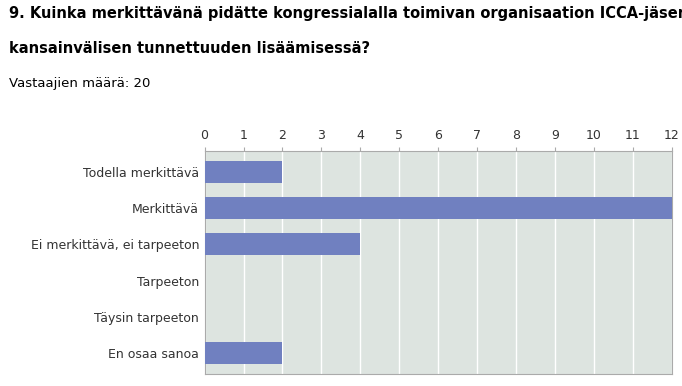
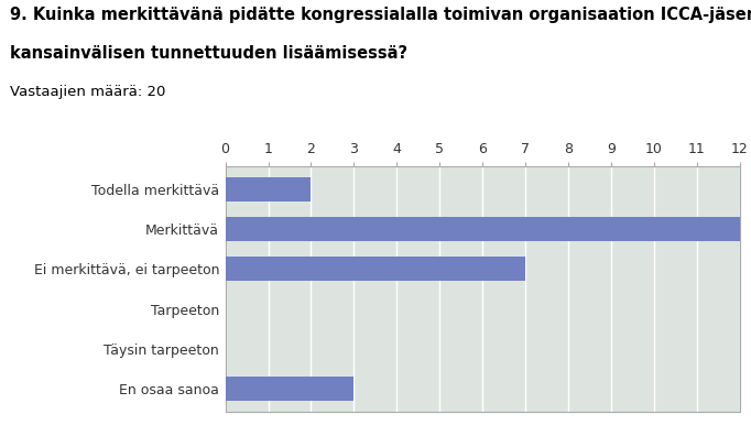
Ei merkittävä, ei tarpeeton: 4 -> 7
En osaa sanoa: 2 -> 3
